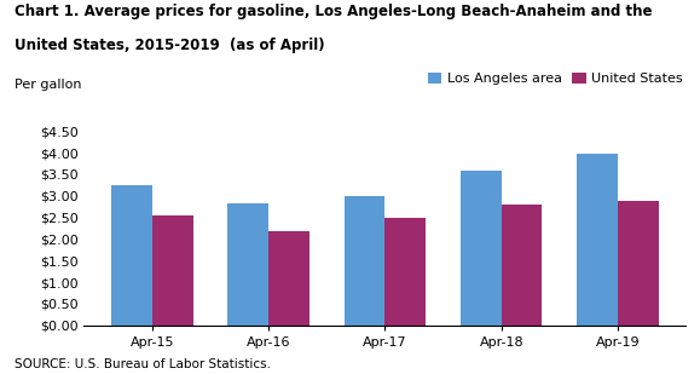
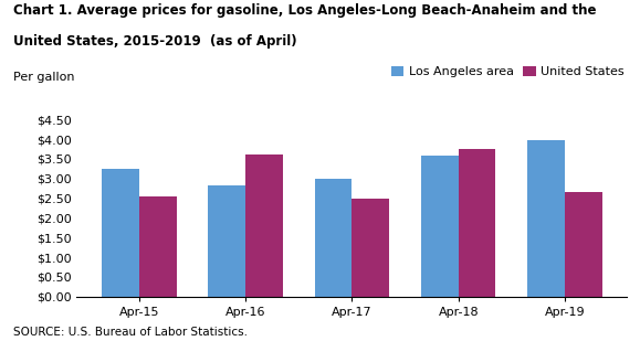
United States/Apr-16: $2.18 -> $3.60
United States/Apr-18: $2.80 -> $3.75
United States/Apr-19: $2.88 -> $2.65
